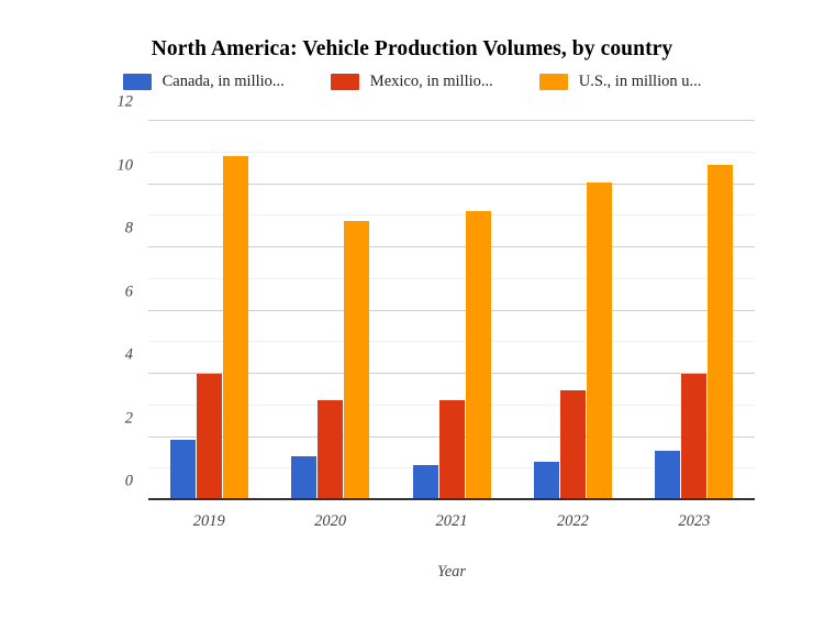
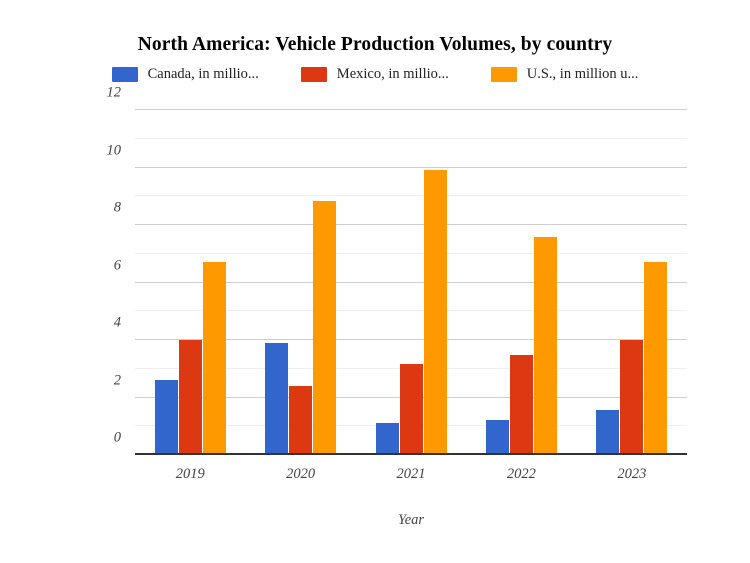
Canada, in millio.../2019: 1.9 -> 2.6
U.S., in million u.../2019: 10.9 -> 6.7
Canada, in millio.../2020: 1.4 -> 3.9
Mexico, in millio.../2020: 3.2 -> 2.4
U.S., in million u.../2021: 9.2 -> 9.9
U.S., in million u.../2022: 10.1 -> 7.6
U.S., in million u.../2023: 10.6 -> 6.7
